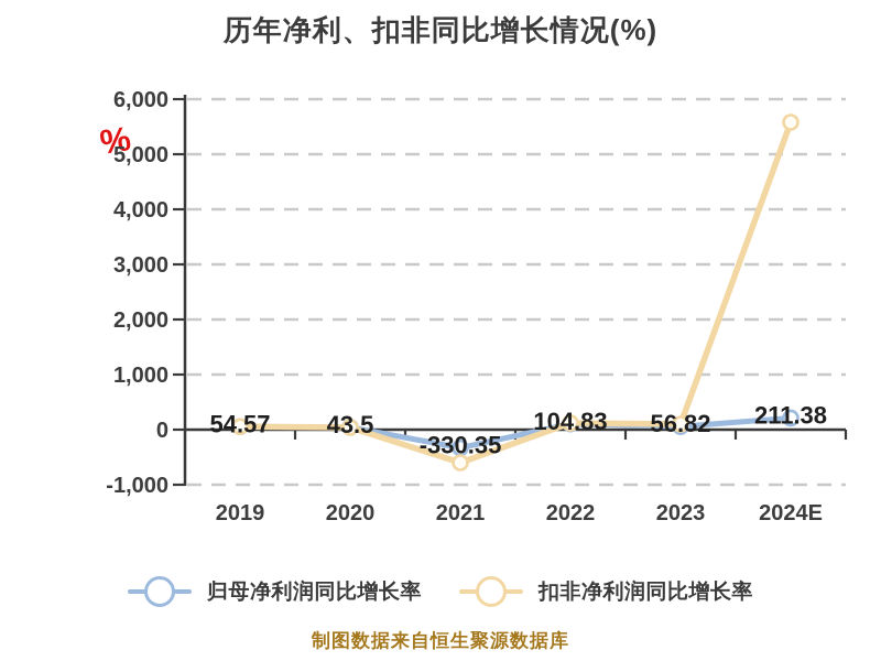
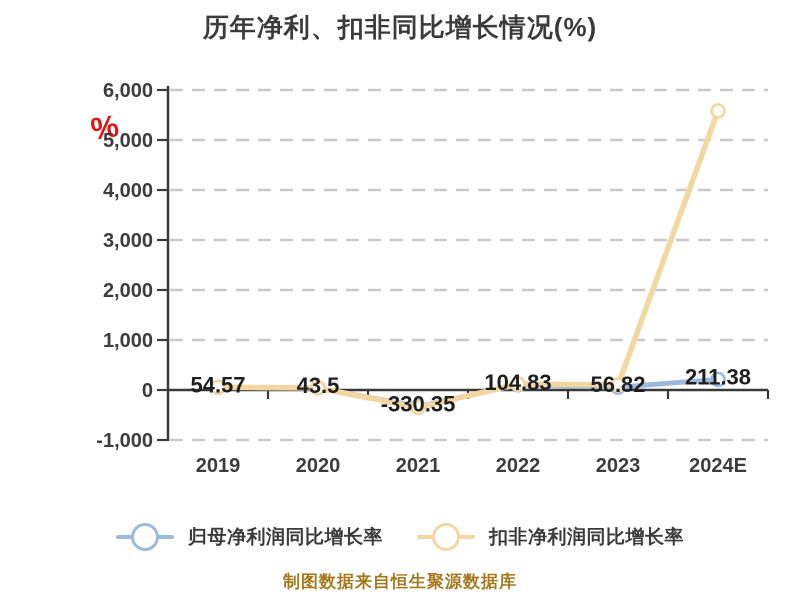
扣非净利润同比增长率/2021: -600 -> -400
